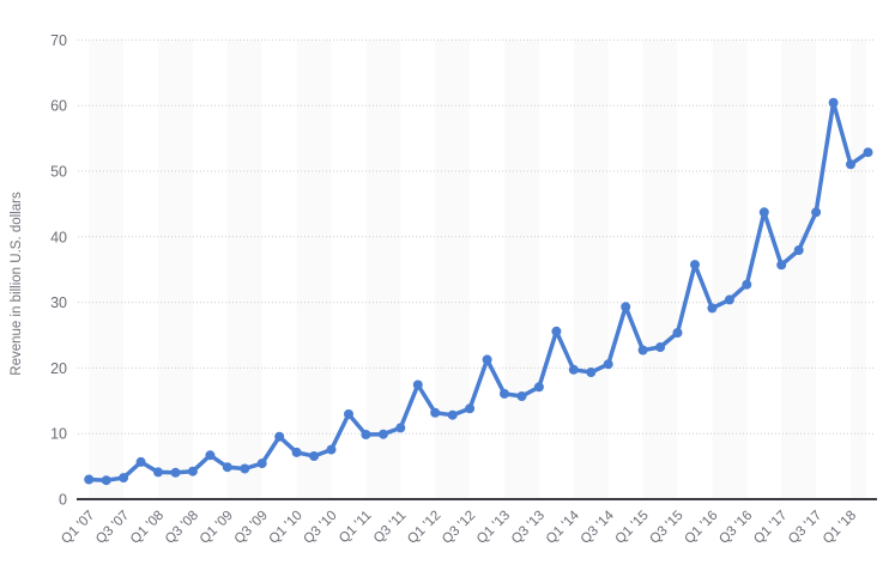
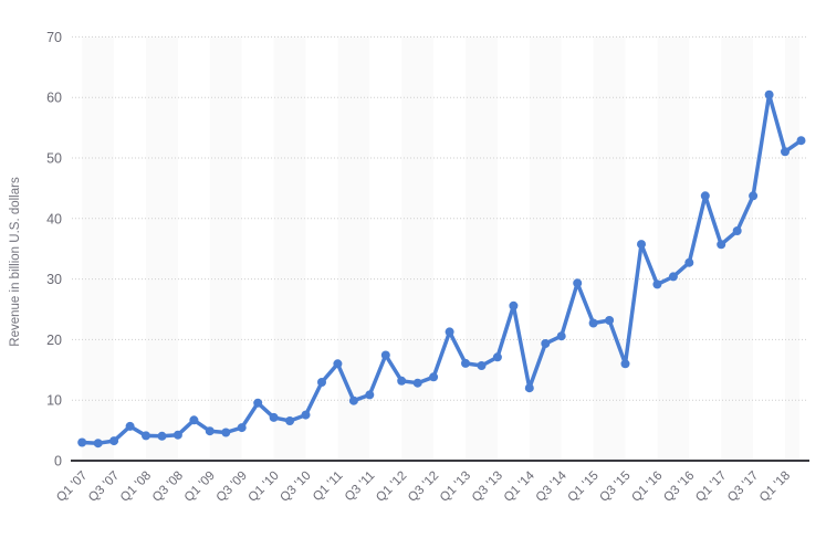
Q1 '11: 10 -> 16
Q1 '14: 20 -> 12
Q3 '15: 25 -> 16
